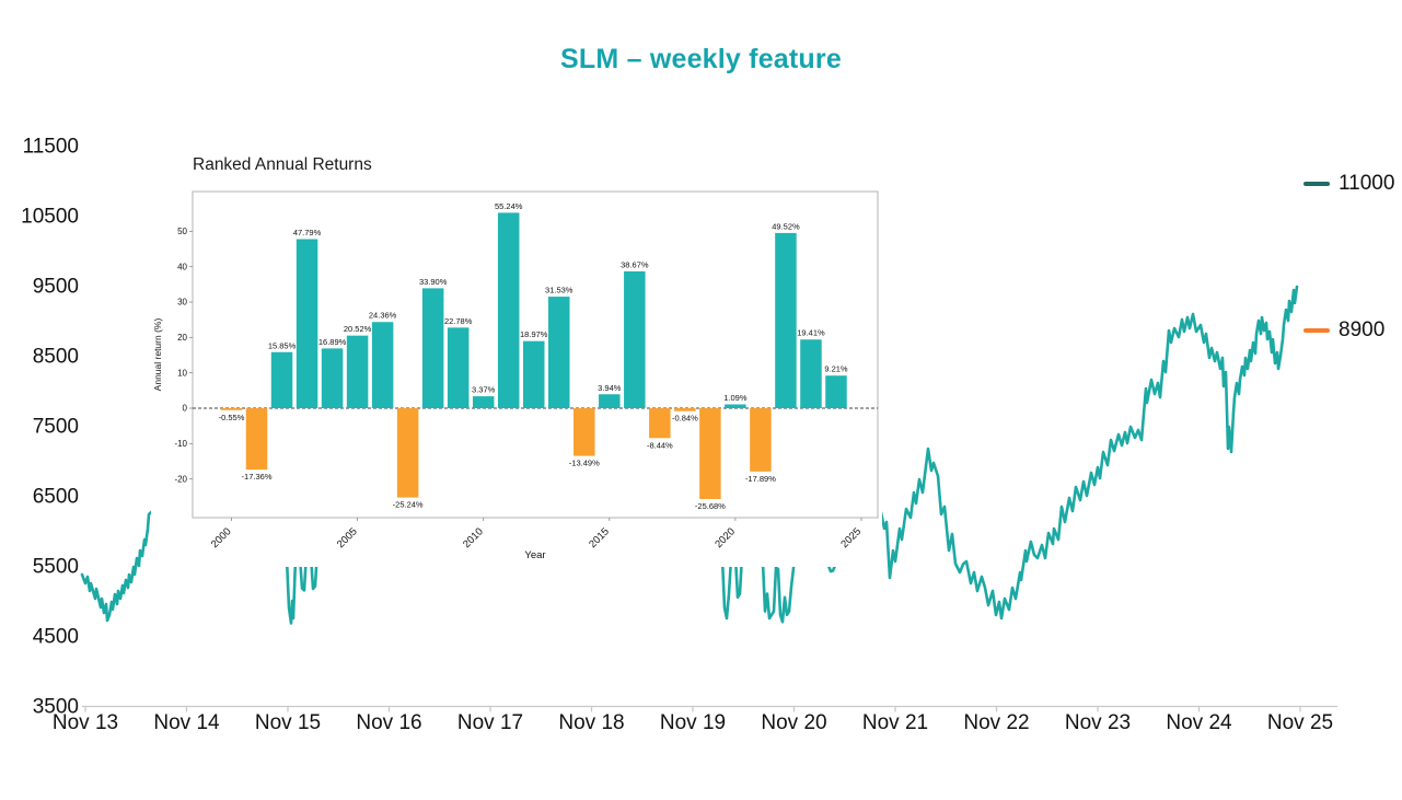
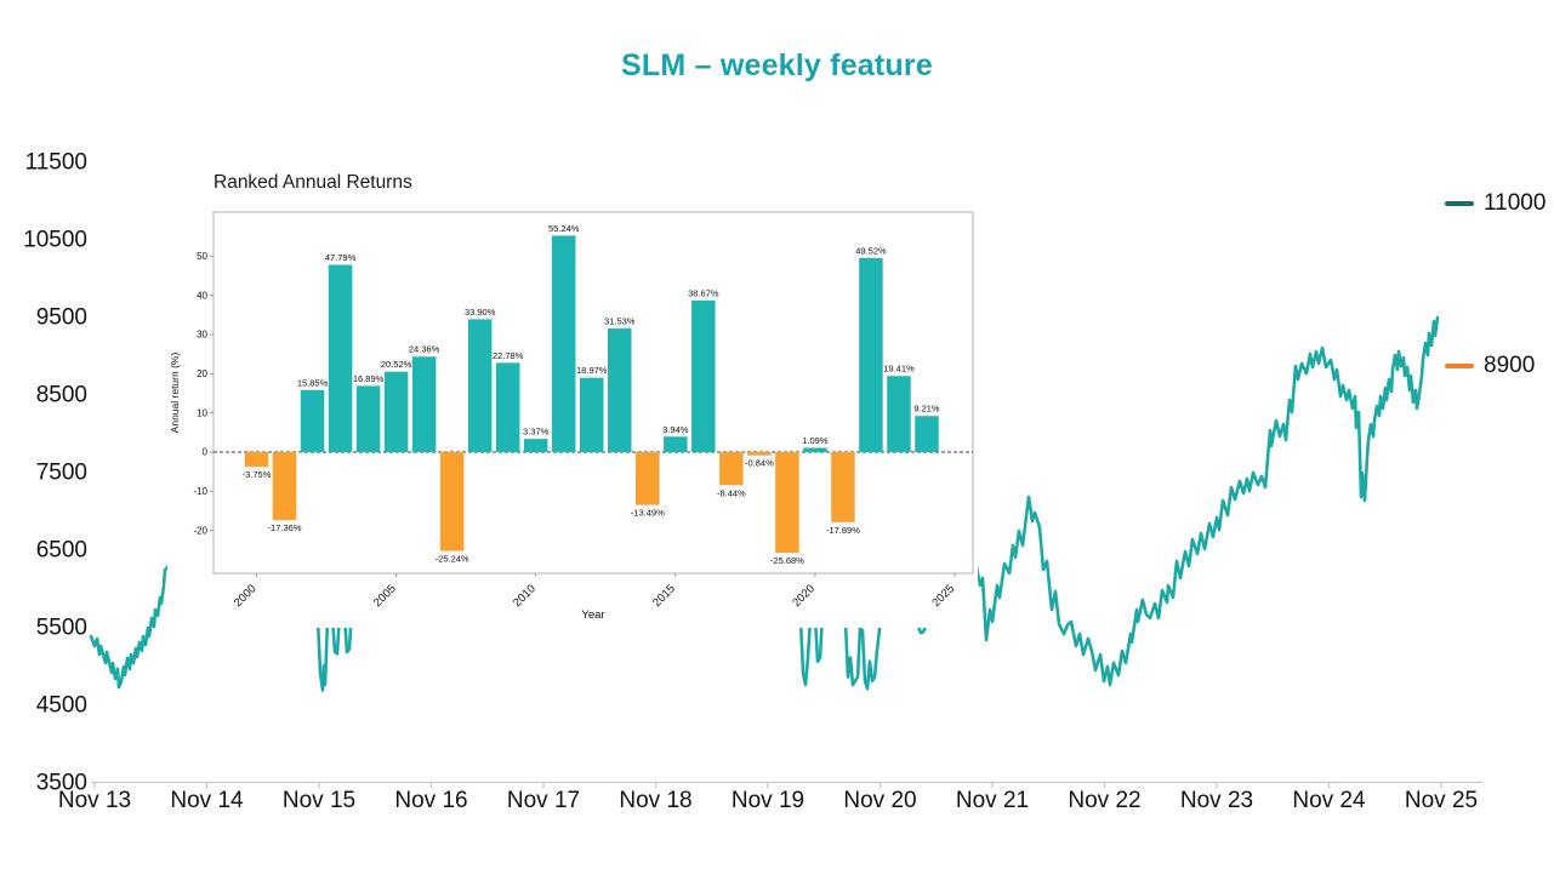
Ranked Annual Returns/2000: -0.55% -> -3.75%
